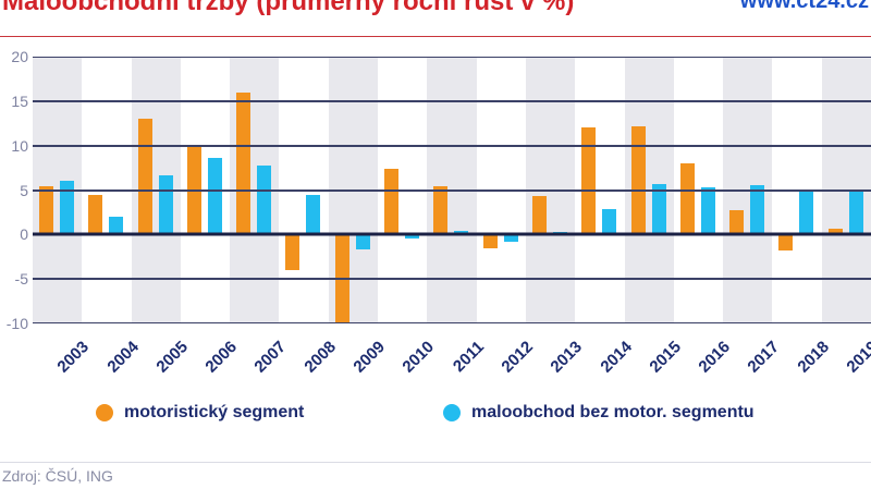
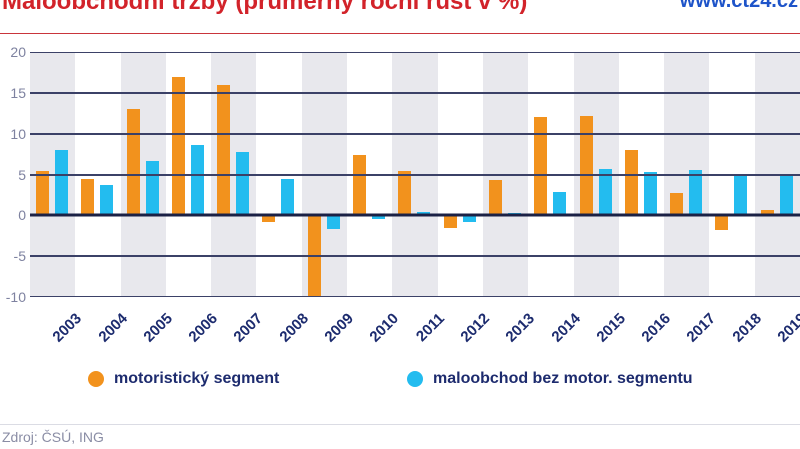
maloobchod bez motor. segmentu/2003: 6 -> 8
maloobchod bez motor. segmentu/2004: 2 -> 4
motoristický segment/2006: 10 -> 17
motoristický segment/2008: -4 -> -1
